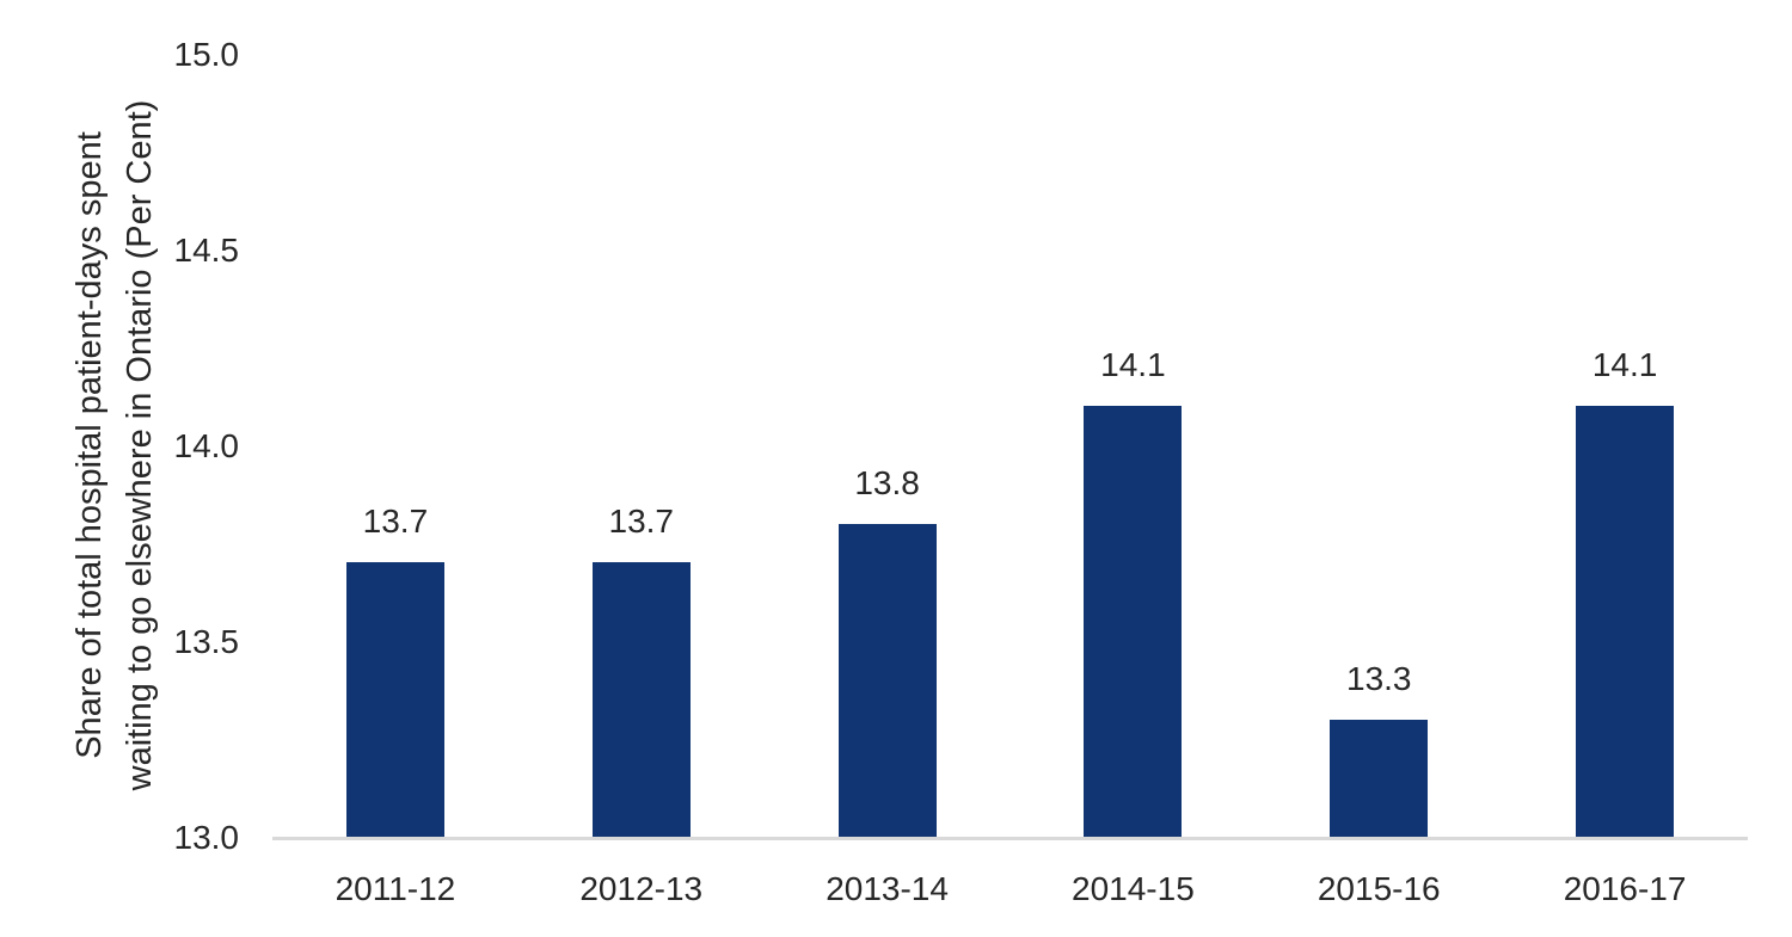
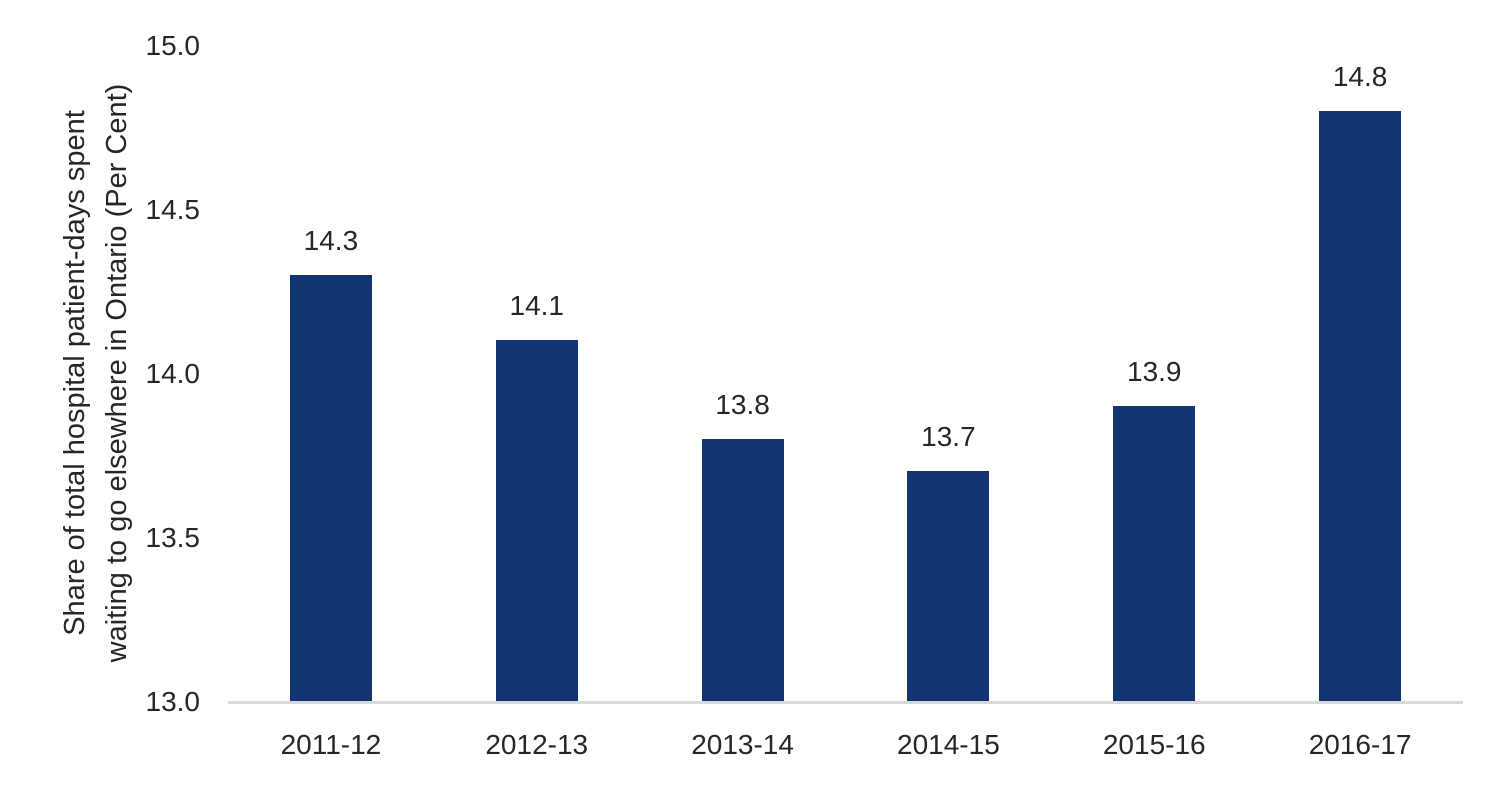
2011-12: 13.7 -> 14.3
2012-13: 13.7 -> 14.1
2014-15: 14.1 -> 13.7
2015-16: 13.3 -> 13.9
2016-17: 14.1 -> 14.8
